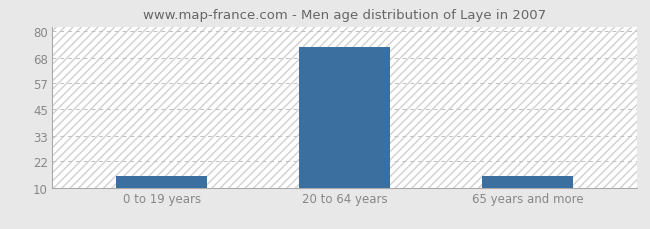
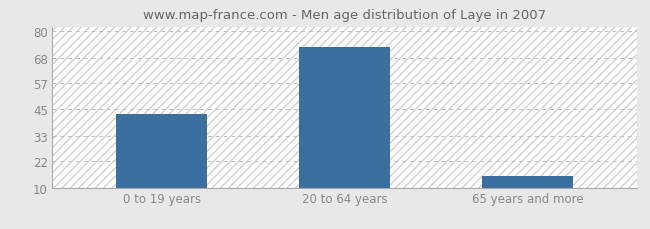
0 to 19 years: 15 -> 43
